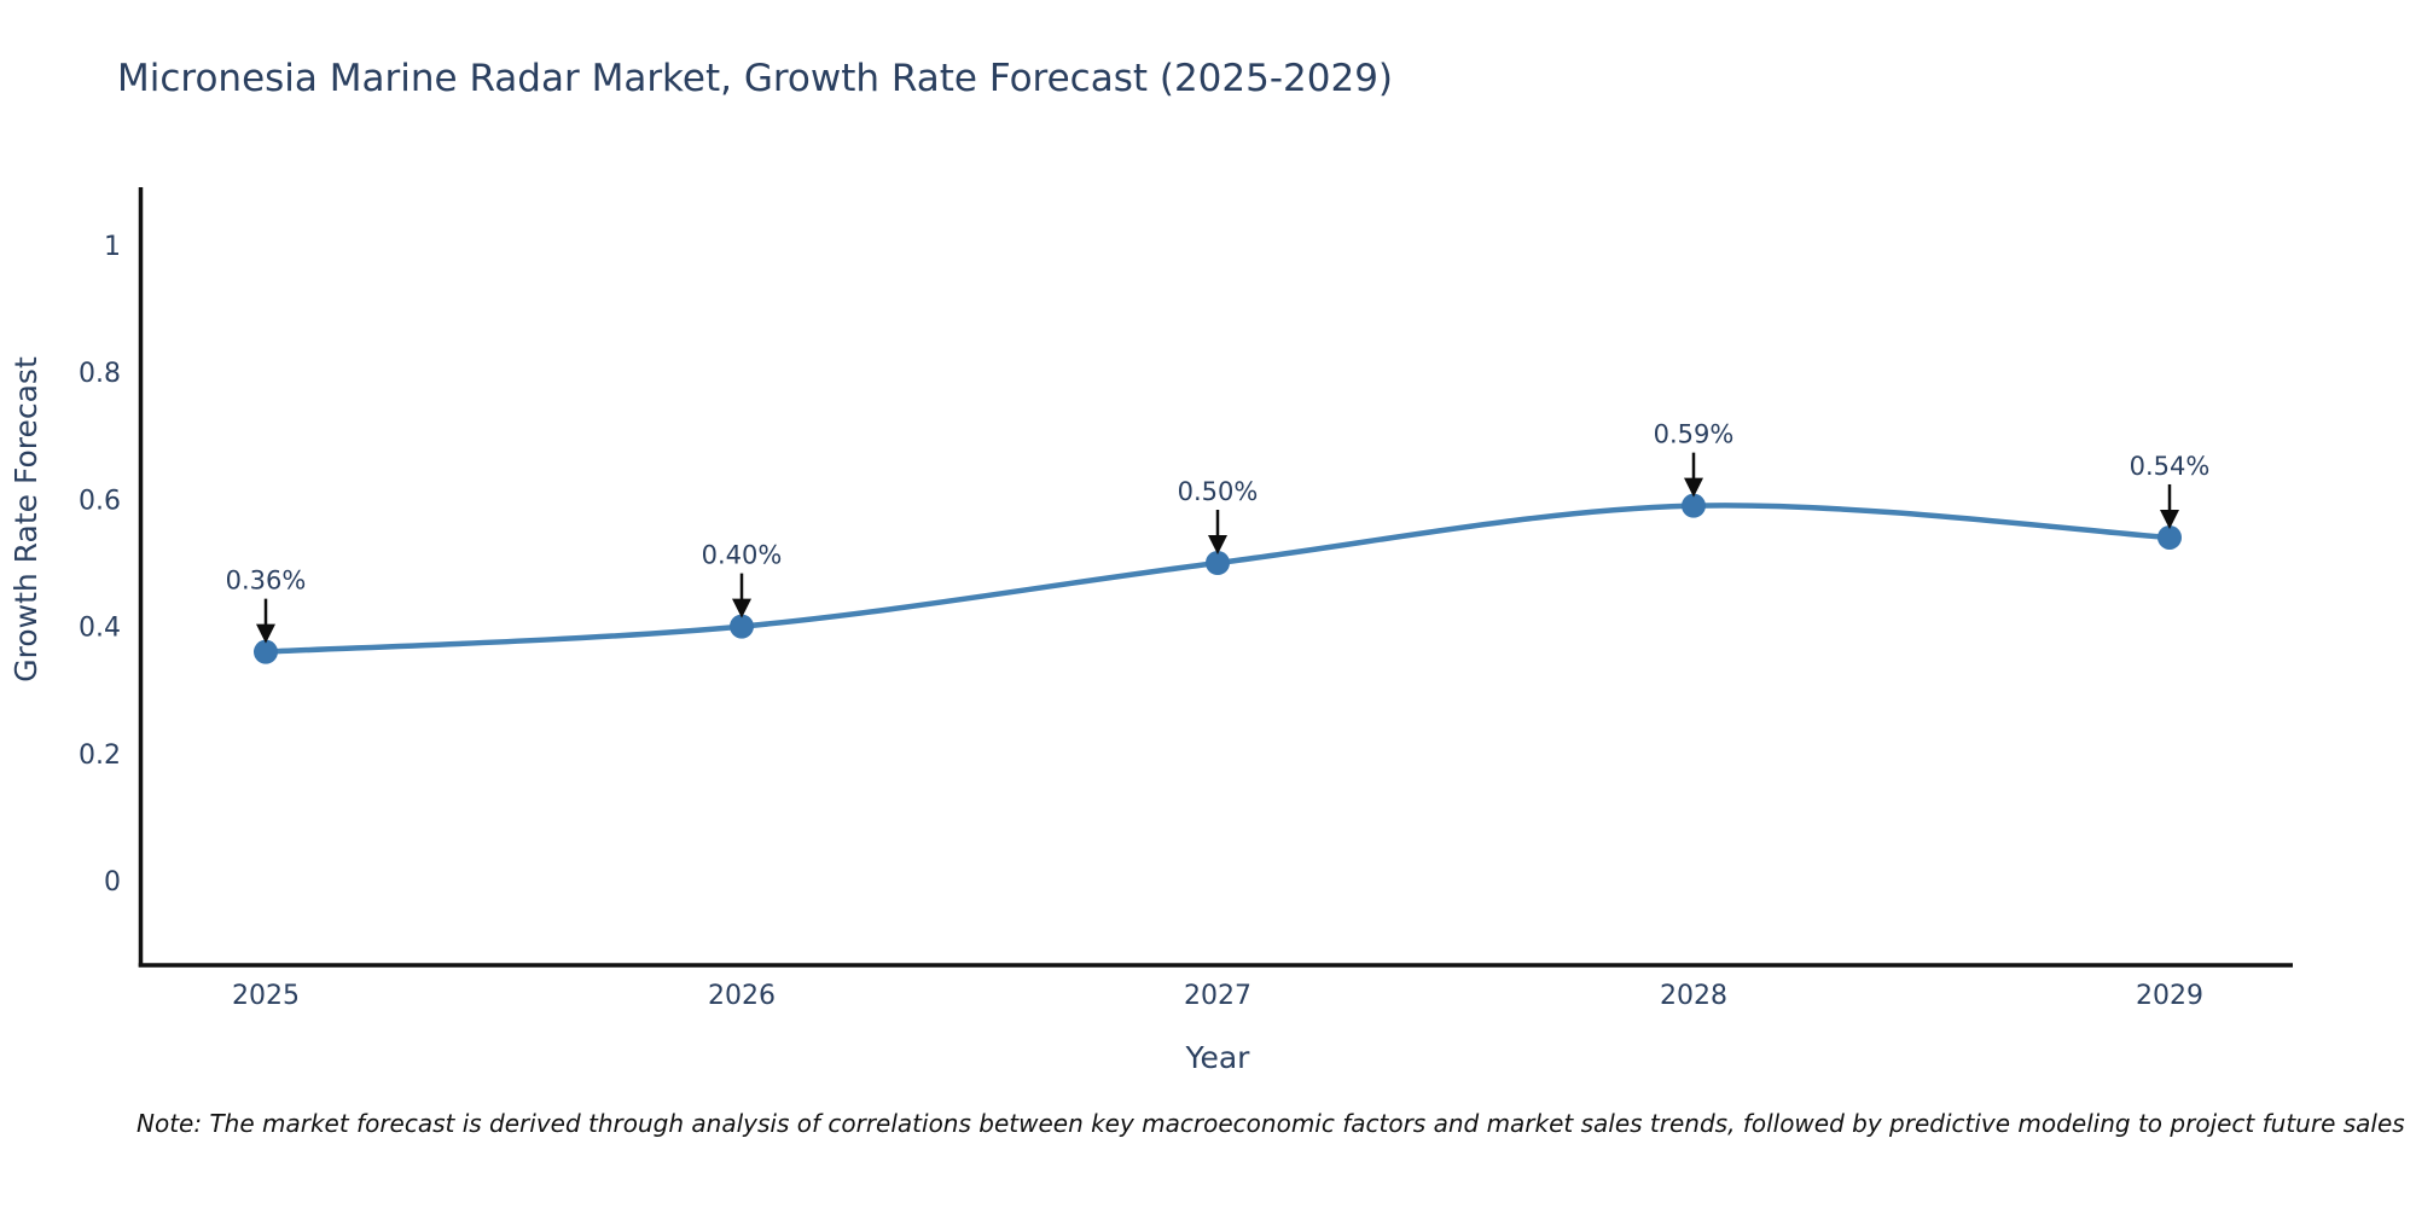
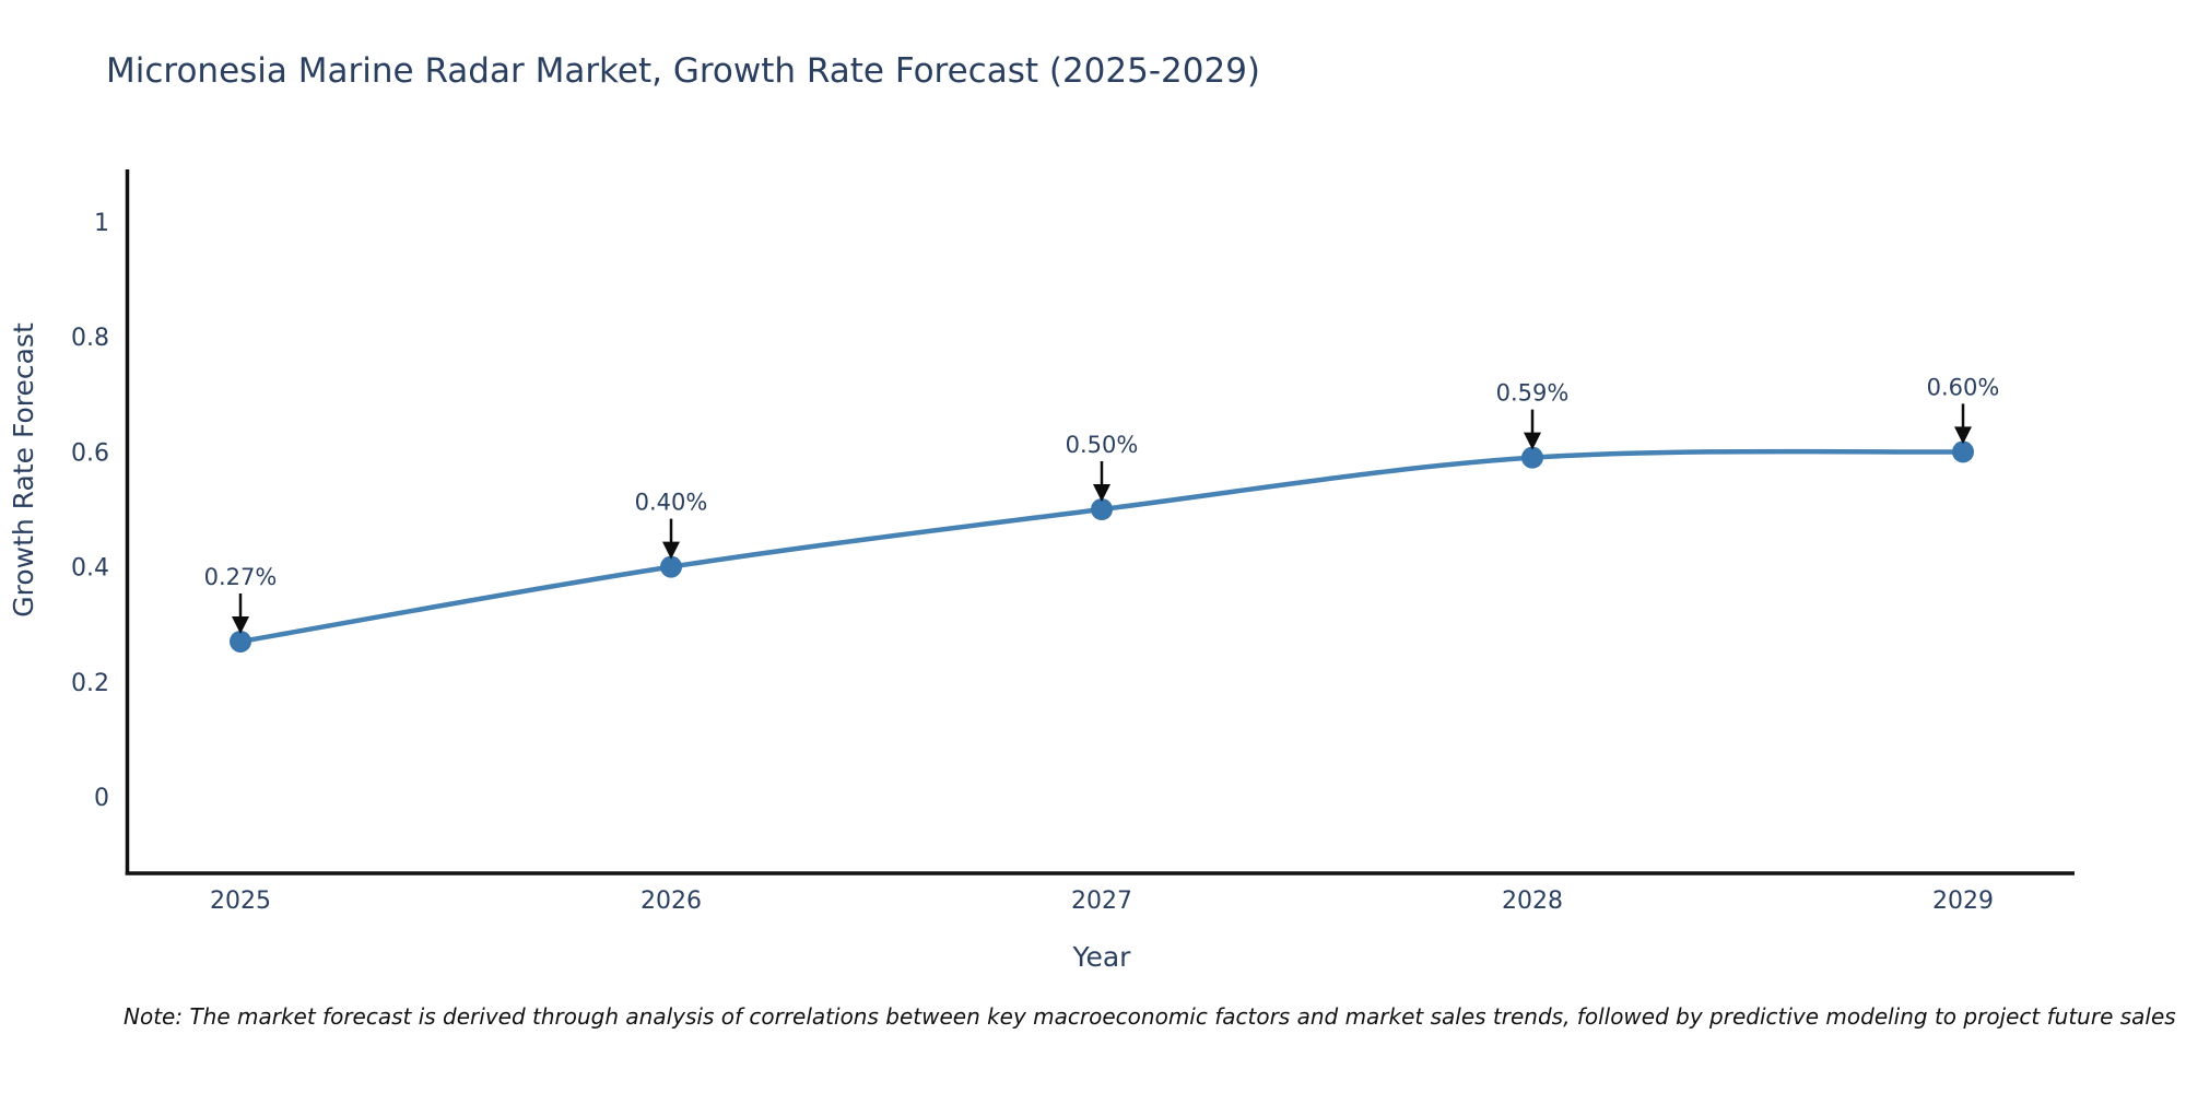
2025: 0.36% -> 0.27%
2029: 0.54% -> 0.60%
